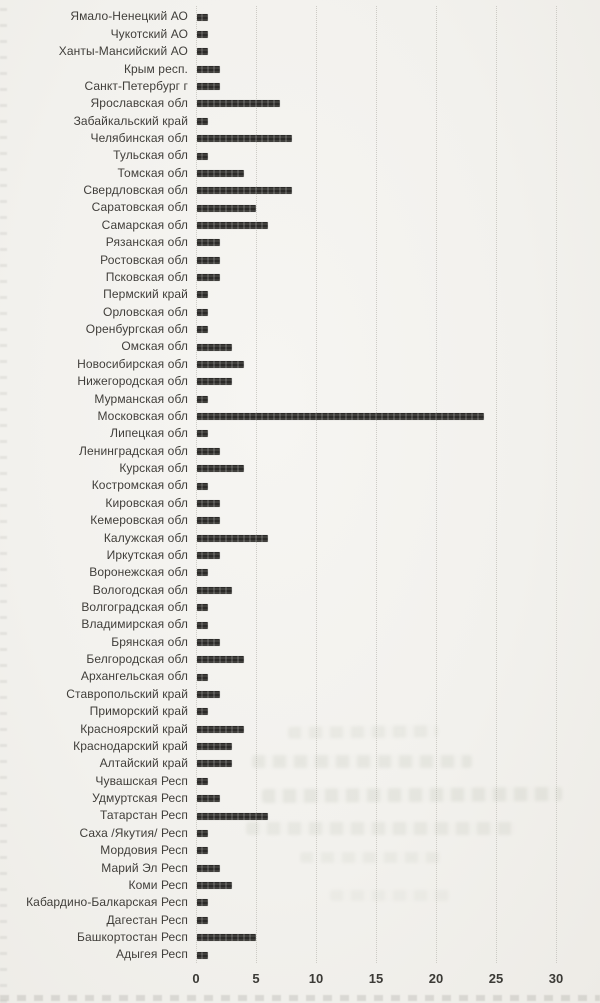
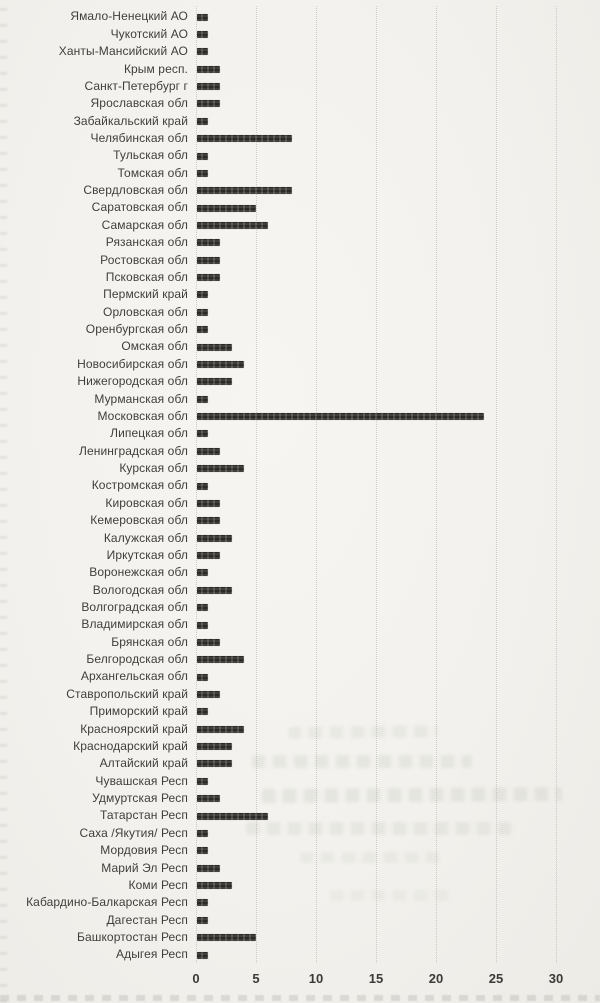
Ярославская обл: 7 -> 2
Томская обл: 4 -> 1
Калужская обл: 6 -> 3
